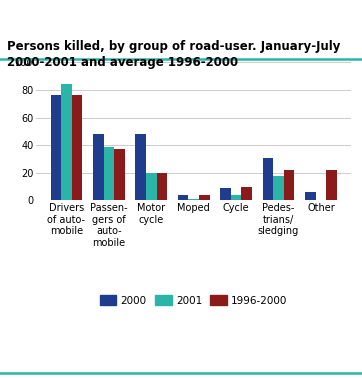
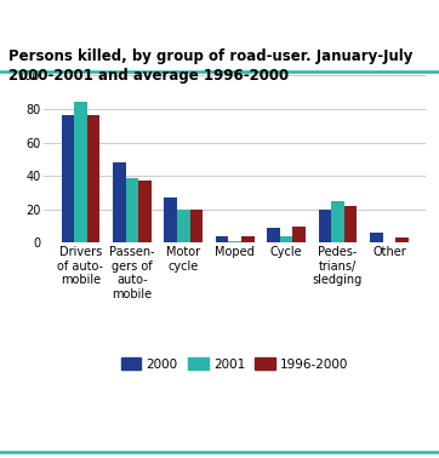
2000/Motor cycle: 48 -> 27
2000/Pedes- trians/ sledging: 31 -> 20
2001/Pedes- trians/ sledging: 18 -> 25
1996-2000/Other: 22 -> 3
